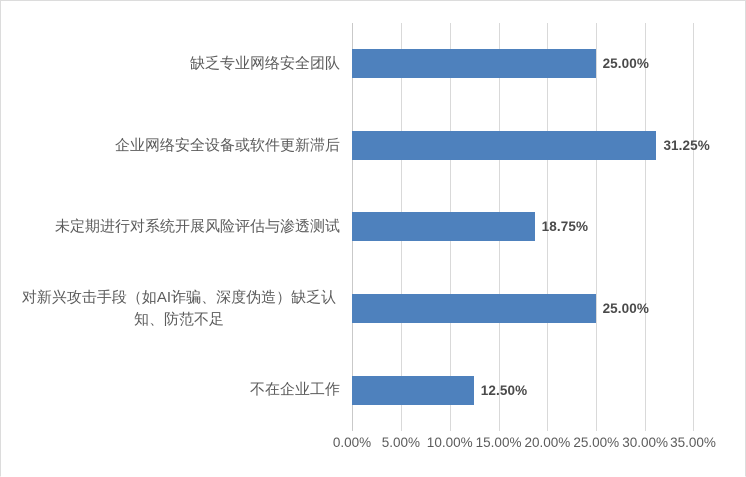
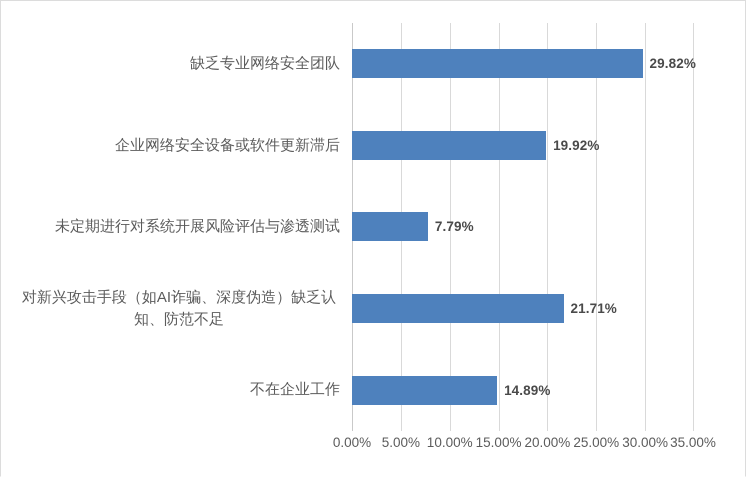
缺乏专业网络安全团队: 25.00% -> 29.82%
企业网络安全设备或软件更新滞后: 31.25% -> 19.92%
未定期进行对系统开展风险评估与渗透测试: 18.75% -> 7.79%
对新兴攻击手段（如AI诈骗、深度伪造）缺乏认知、防范不足: 25.00% -> 21.71%
不在企业工作: 12.50% -> 14.89%
